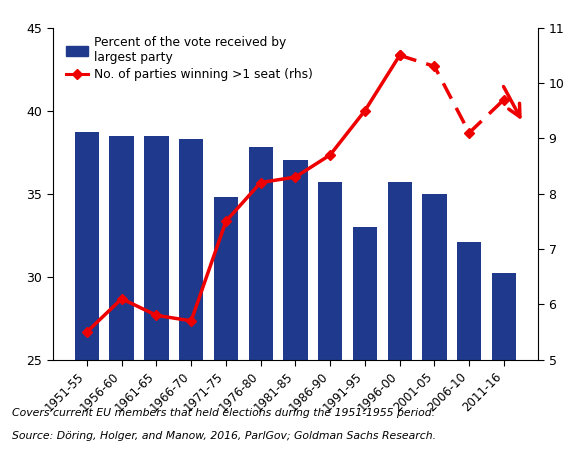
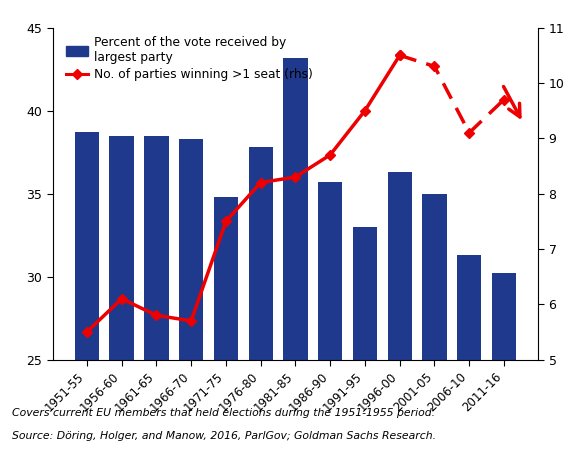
Percent of the vote received by largest party/1981-85: 37.0 -> 43.2
Percent of the vote received by largest party/1996-00: 35.7 -> 36.3
Percent of the vote received by largest party/2006-10: 32.1 -> 31.3
